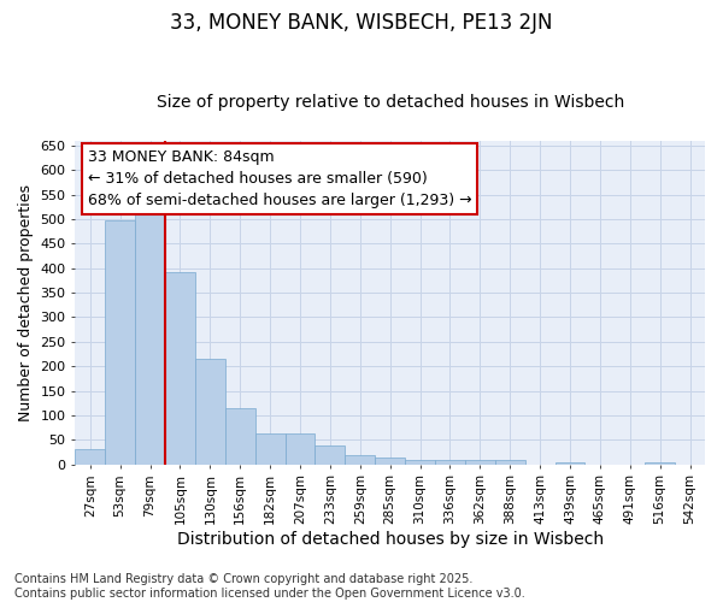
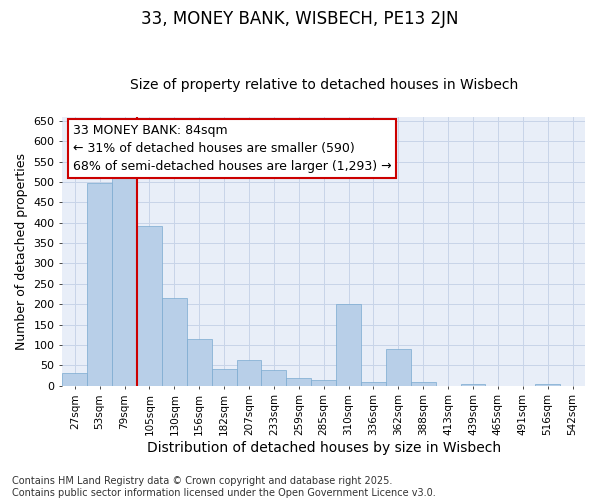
182sqm: 63 -> 40
310sqm: 8 -> 200
362sqm: 8 -> 90
